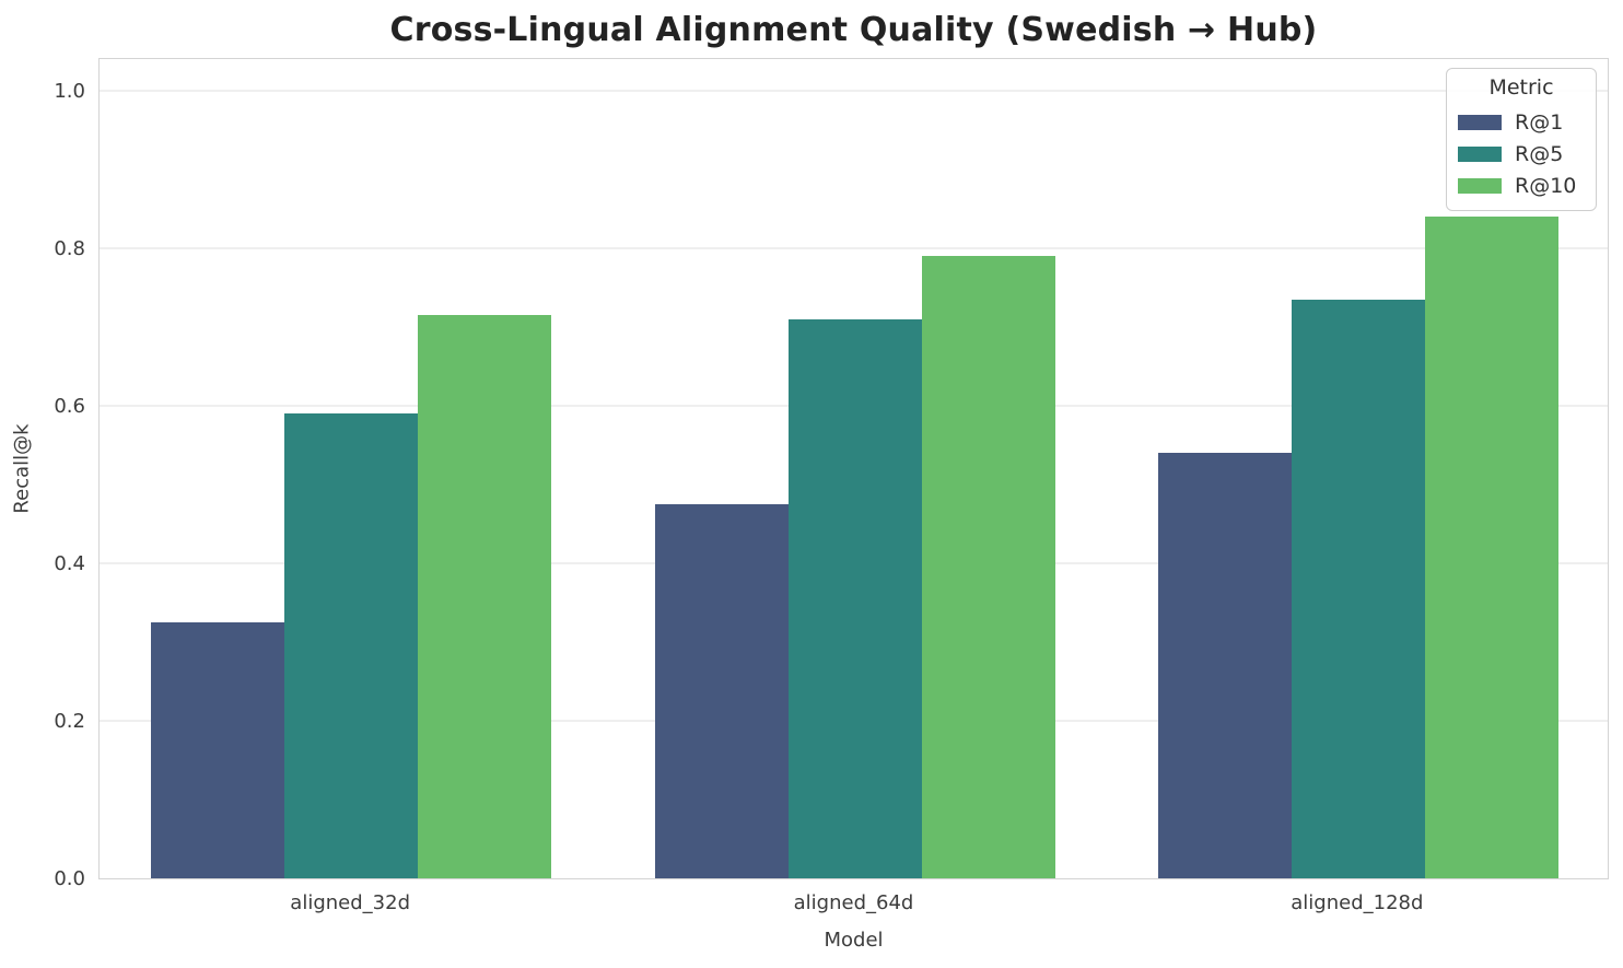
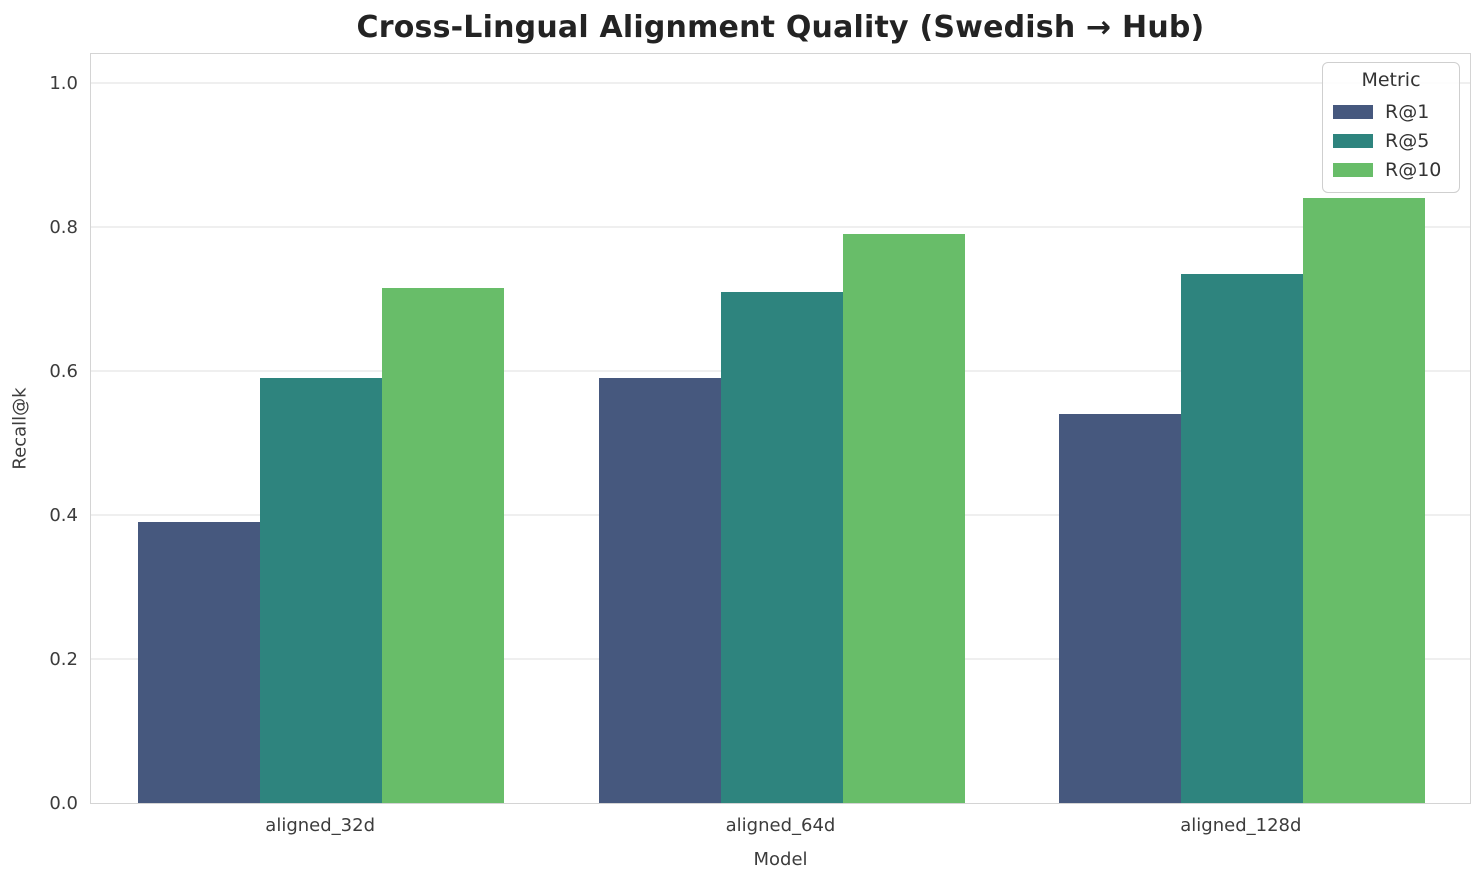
R@1/aligned_32d: 0.33 -> 0.39
R@1/aligned_64d: 0.47 -> 0.59
